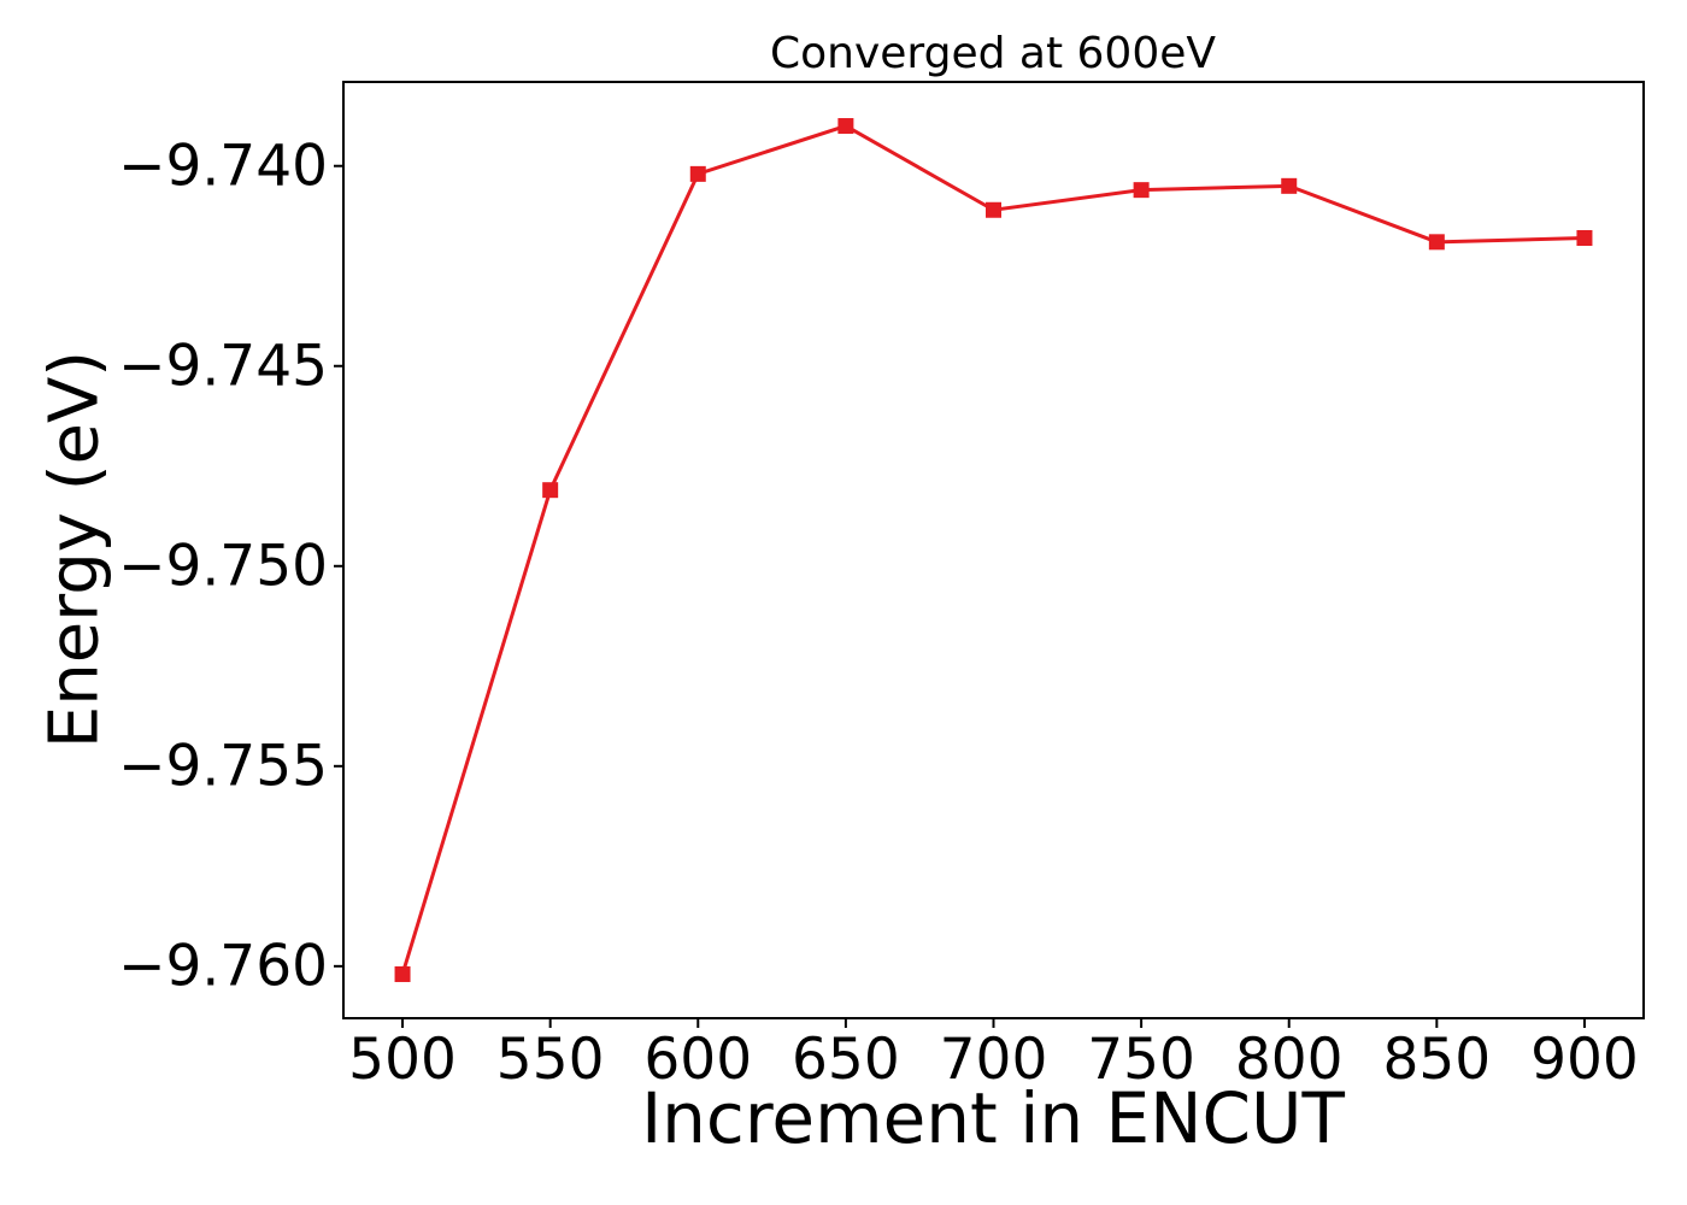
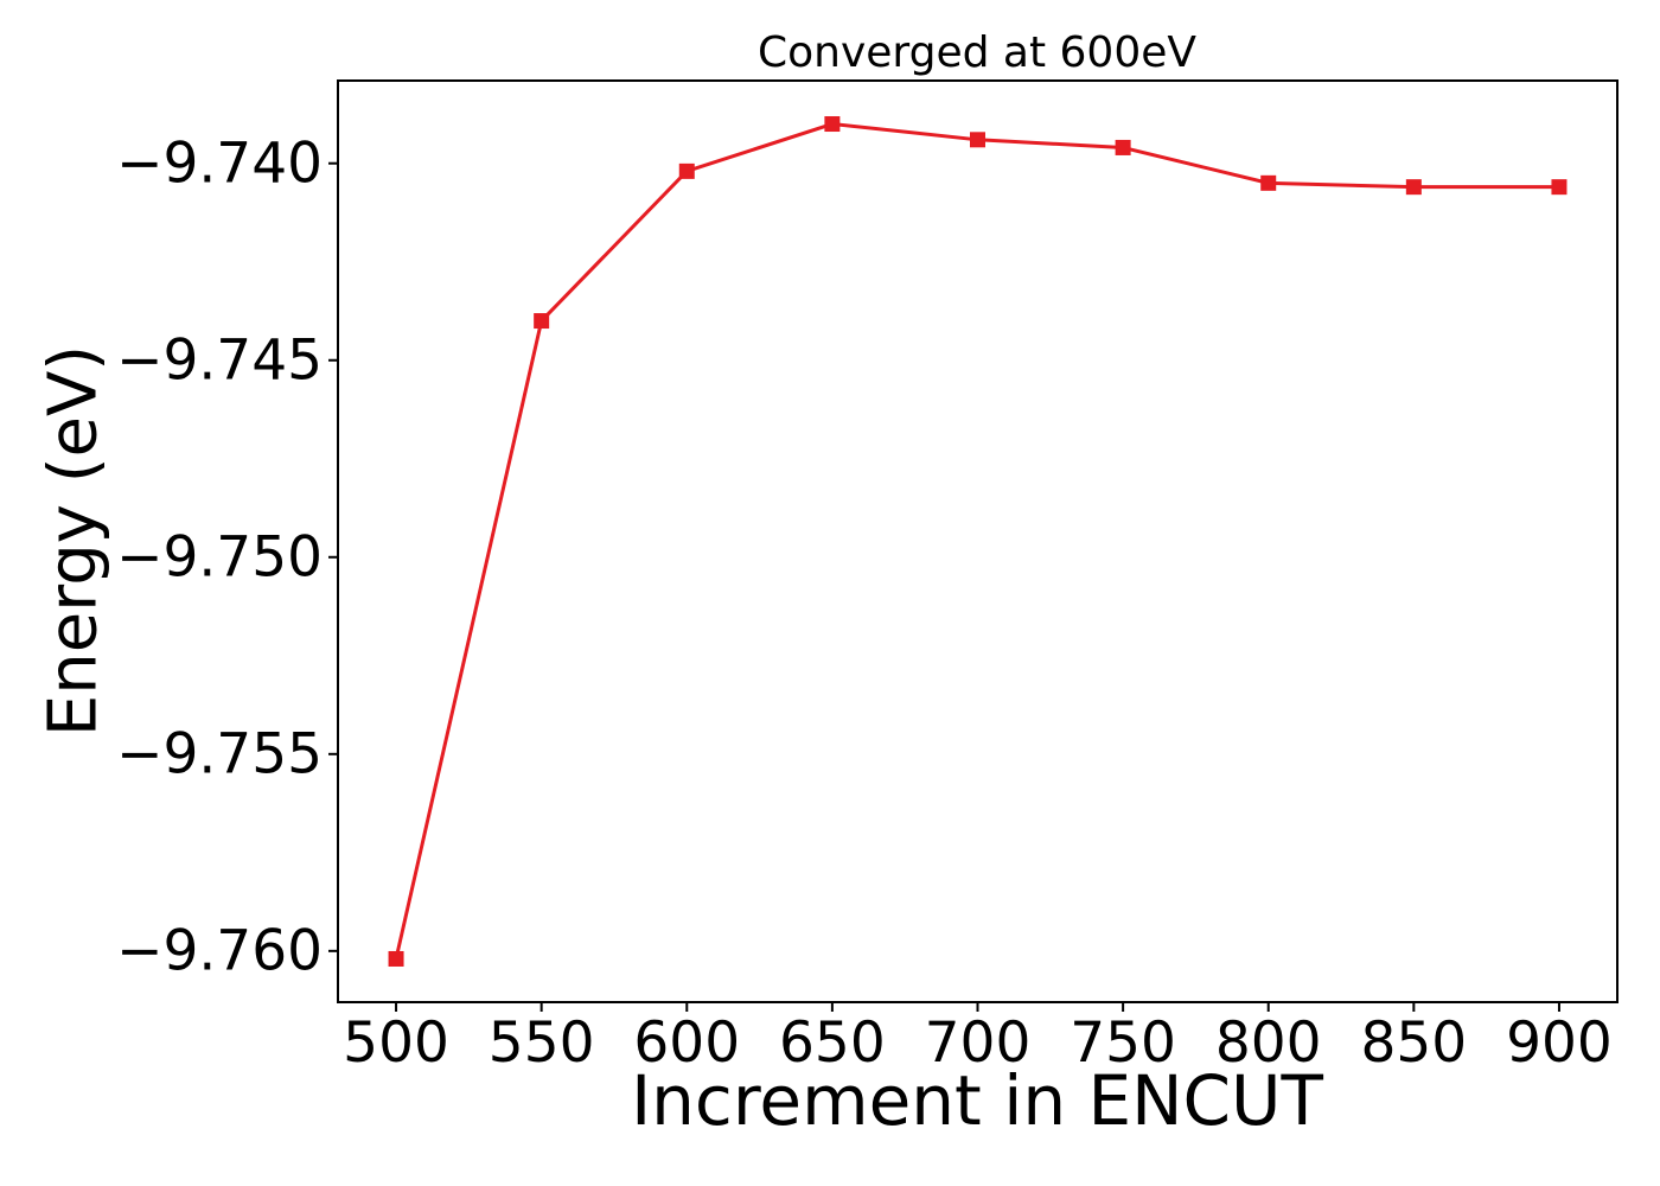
550: -9.7481 -> -9.7440
700: -9.7411 -> -9.7394
750: -9.7406 -> -9.7396
850: -9.7419 -> -9.7406
900: -9.7418 -> -9.7406
